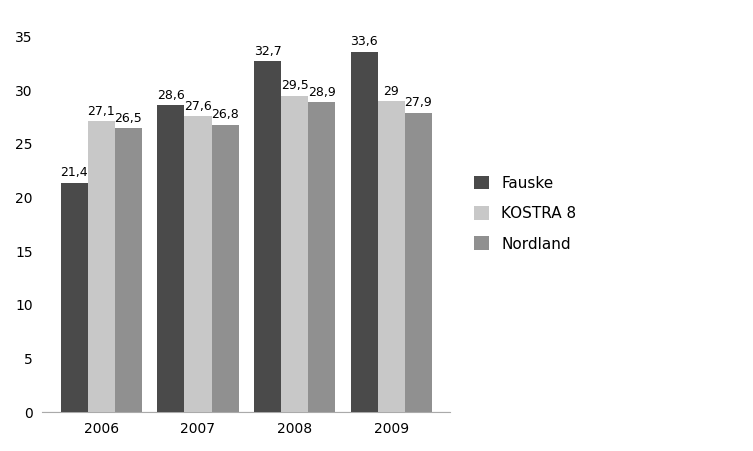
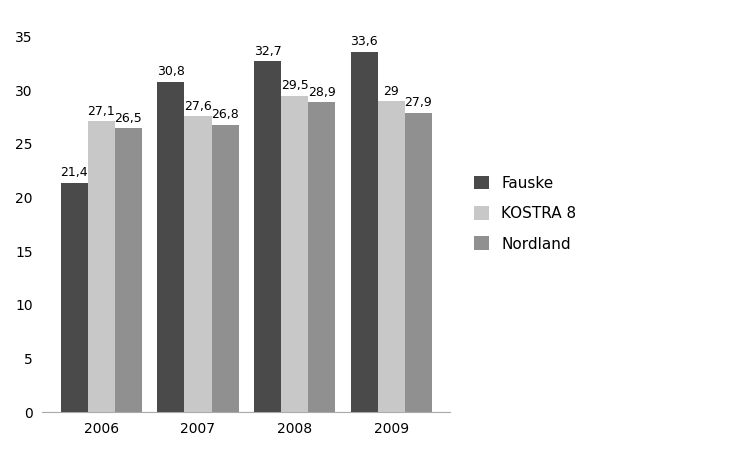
Fauske/2007: 28,6 -> 30,8
